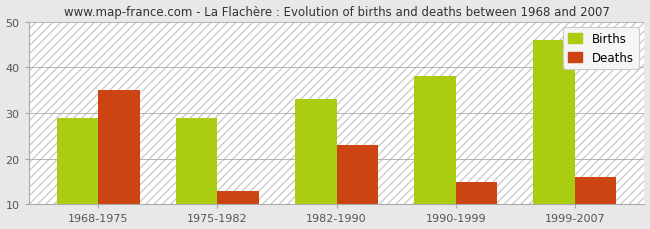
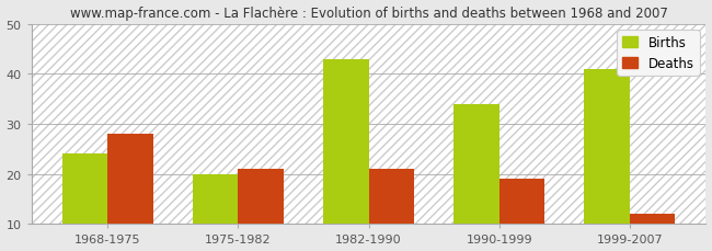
Births/1968-1975: 29 -> 24
Deaths/1968-1975: 35 -> 28
Births/1975-1982: 29 -> 20
Deaths/1975-1982: 13 -> 21
Births/1982-1990: 33 -> 43
Deaths/1982-1990: 23 -> 21
Births/1990-1999: 38 -> 34
Deaths/1990-1999: 15 -> 19
Births/1999-2007: 46 -> 41
Deaths/1999-2007: 16 -> 12
